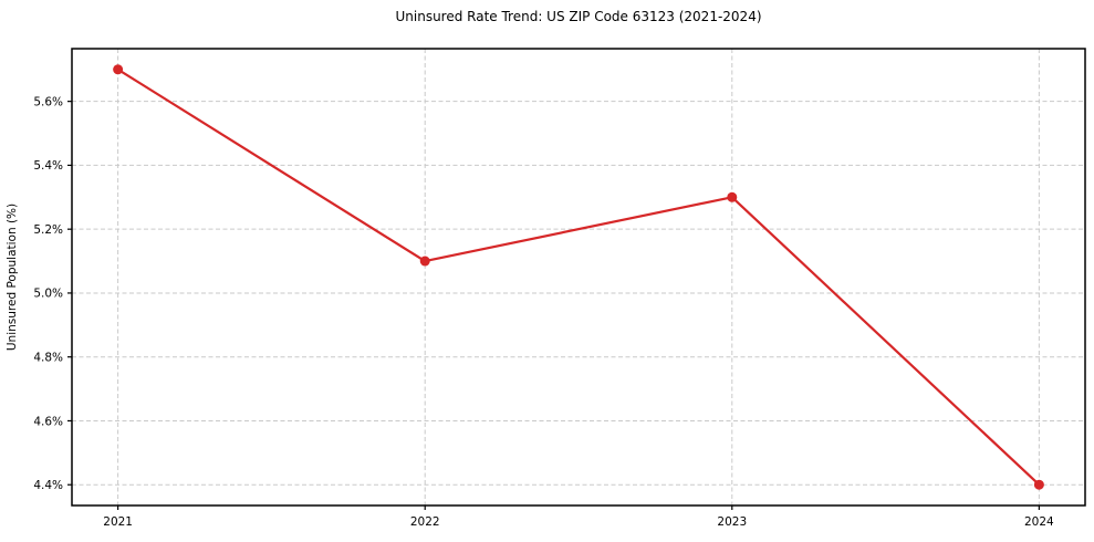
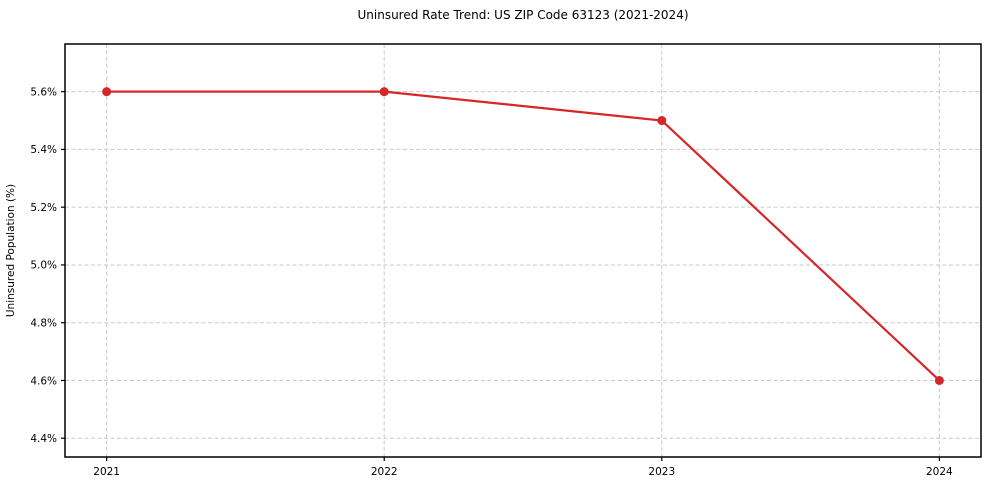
2021: 5.7% -> 5.6%
2022: 5.1% -> 5.6%
2023: 5.3% -> 5.5%
2024: 4.4% -> 4.6%
